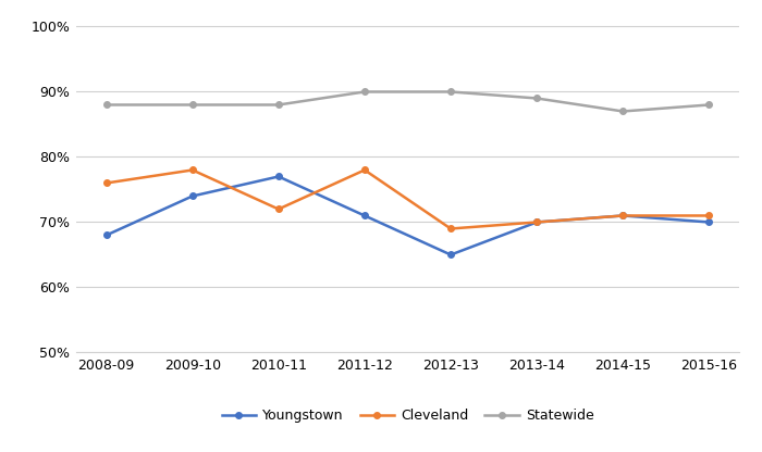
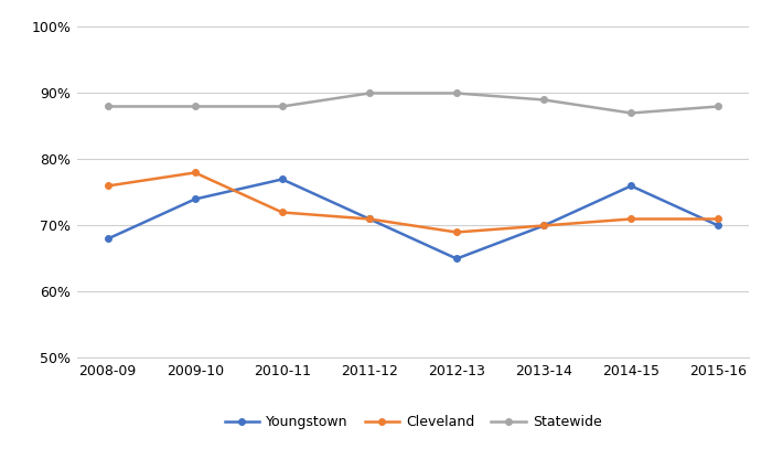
Cleveland/2011-12: 78% -> 71%
Youngstown/2014-15: 71% -> 76%
